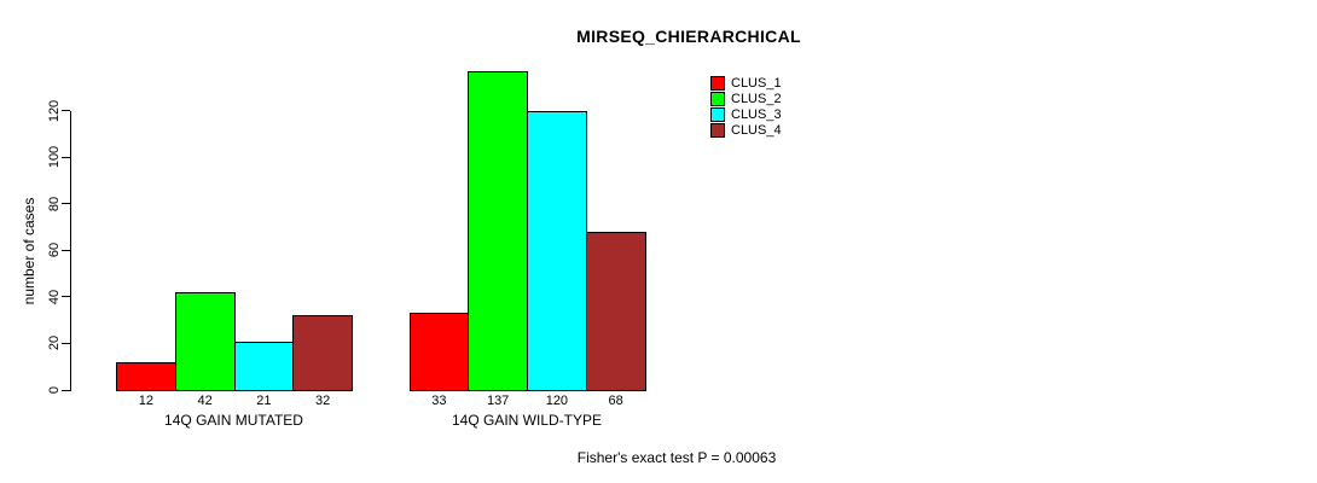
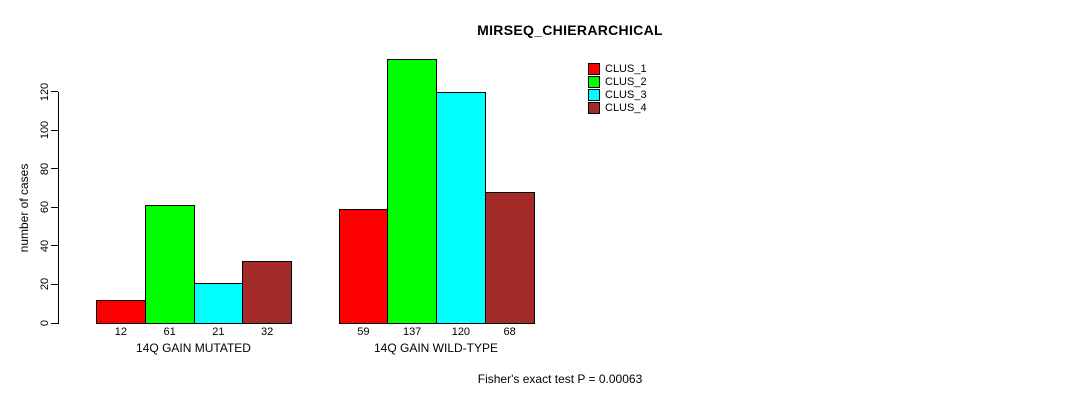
CLUS_2/14Q GAIN MUTATED: 42 -> 61
CLUS_1/14Q GAIN WILD-TYPE: 33 -> 59
